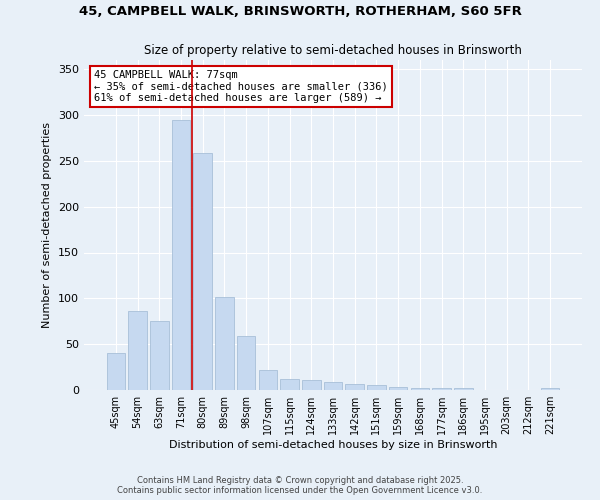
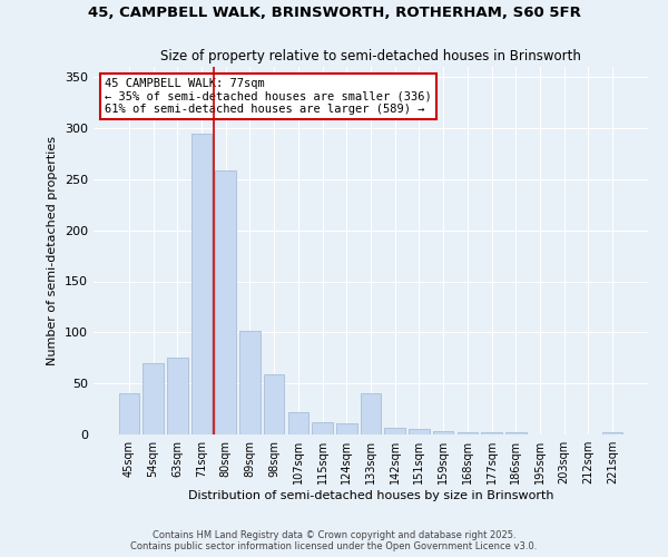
54sqm: 86 -> 70
133sqm: 9 -> 40
